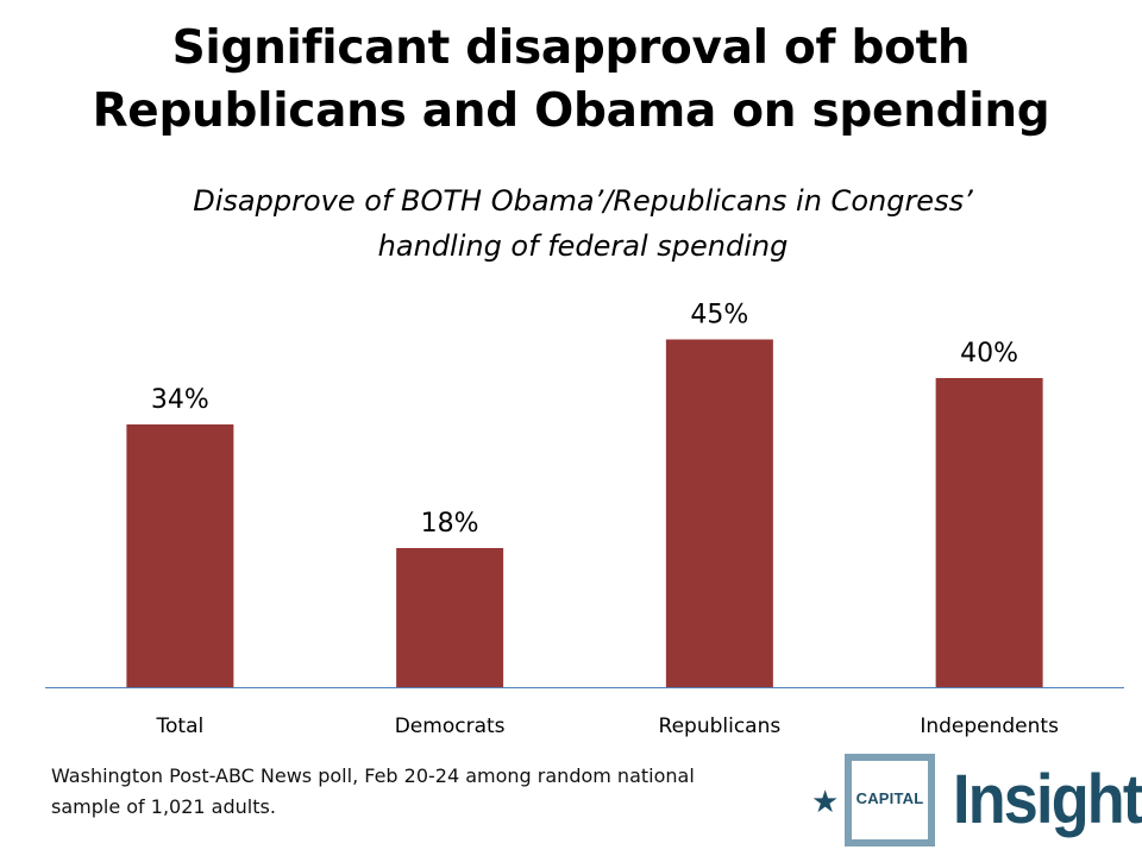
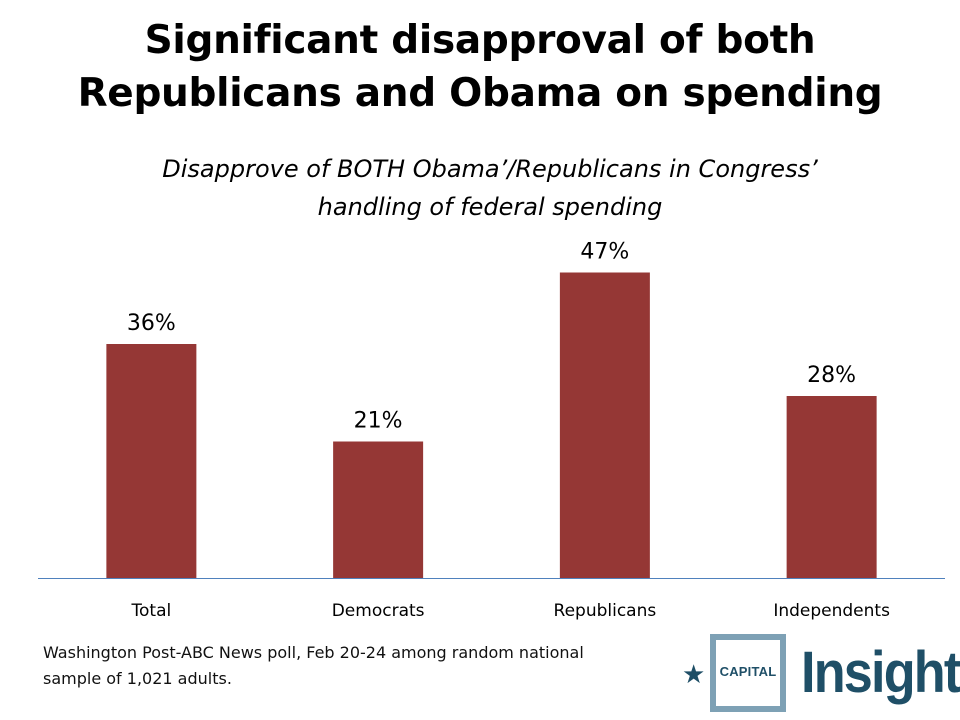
Total: 34% -> 36%
Democrats: 18% -> 21%
Republicans: 45% -> 47%
Independents: 40% -> 28%
